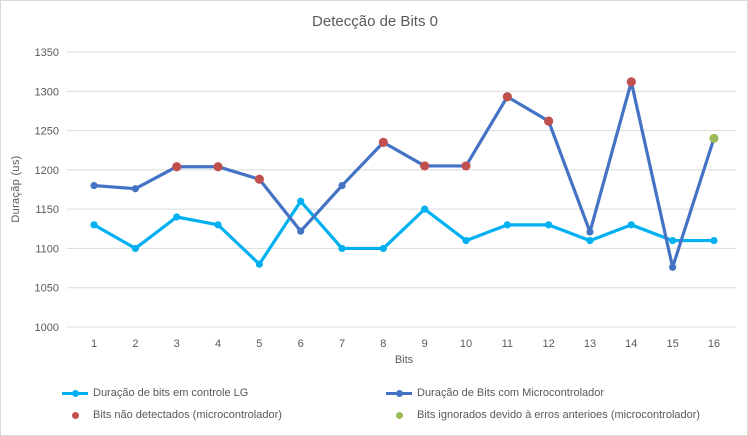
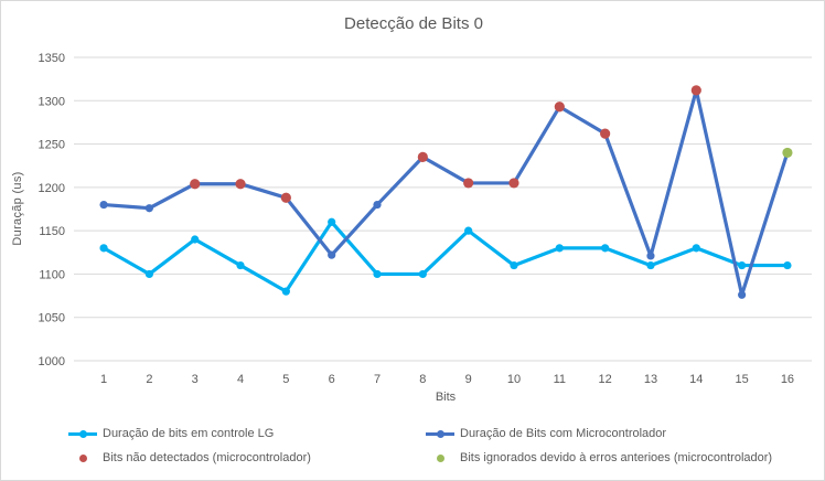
Duração de bits em controle LG/4: 1130 -> 1110
